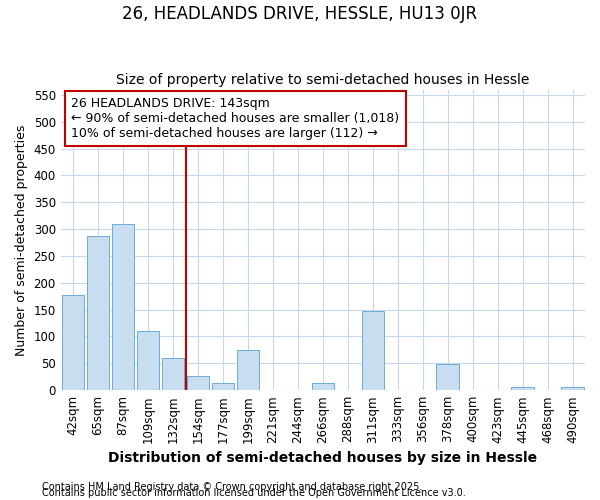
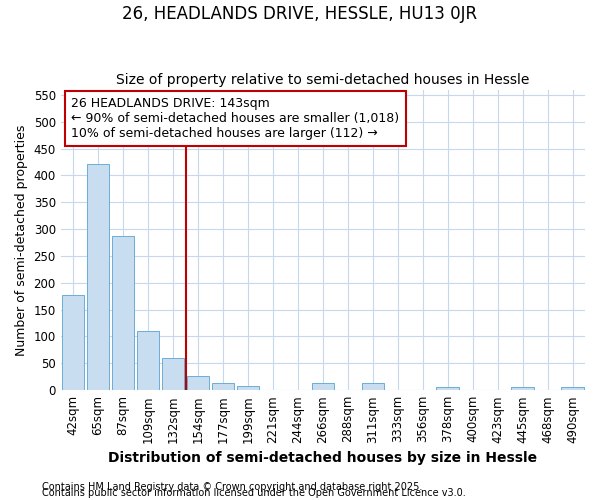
65sqm: 288 -> 422
87sqm: 310 -> 288
199sqm: 74 -> 8
311sqm: 148 -> 13
378sqm: 48 -> 6
